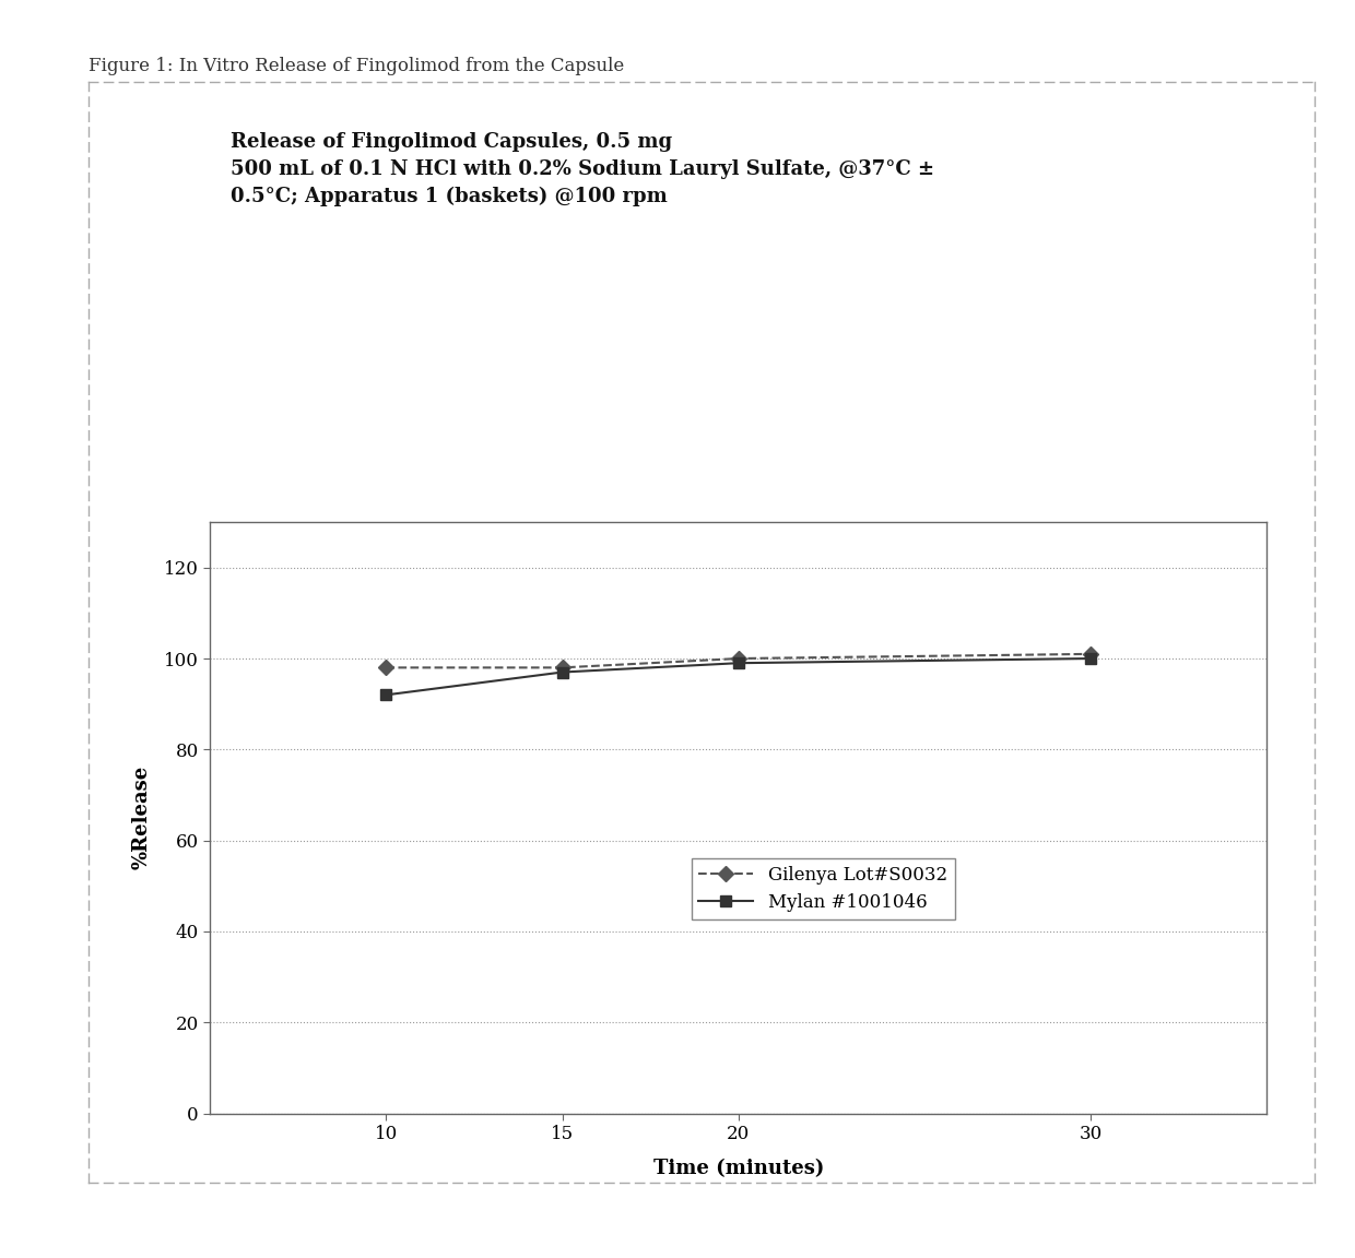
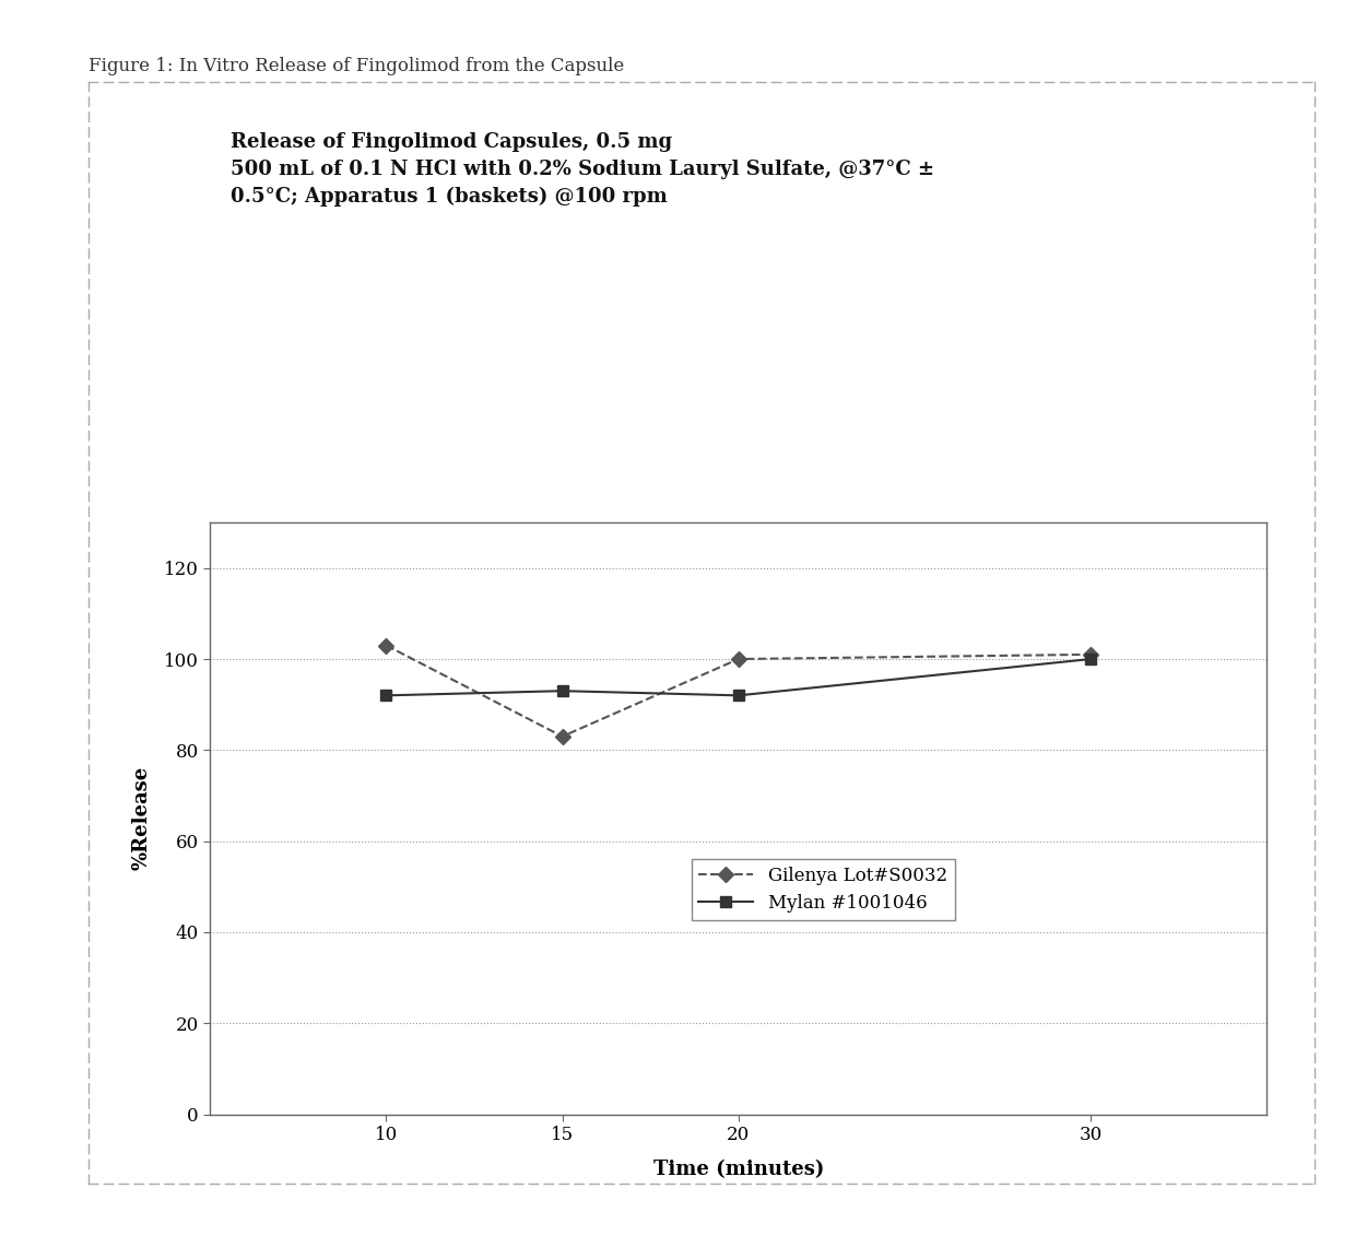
Gilenya Lot#S0032/10: 98 -> 103
Gilenya Lot#S0032/15: 98 -> 83
Mylan #1001046/15: 97 -> 93
Mylan #1001046/20: 99 -> 92
